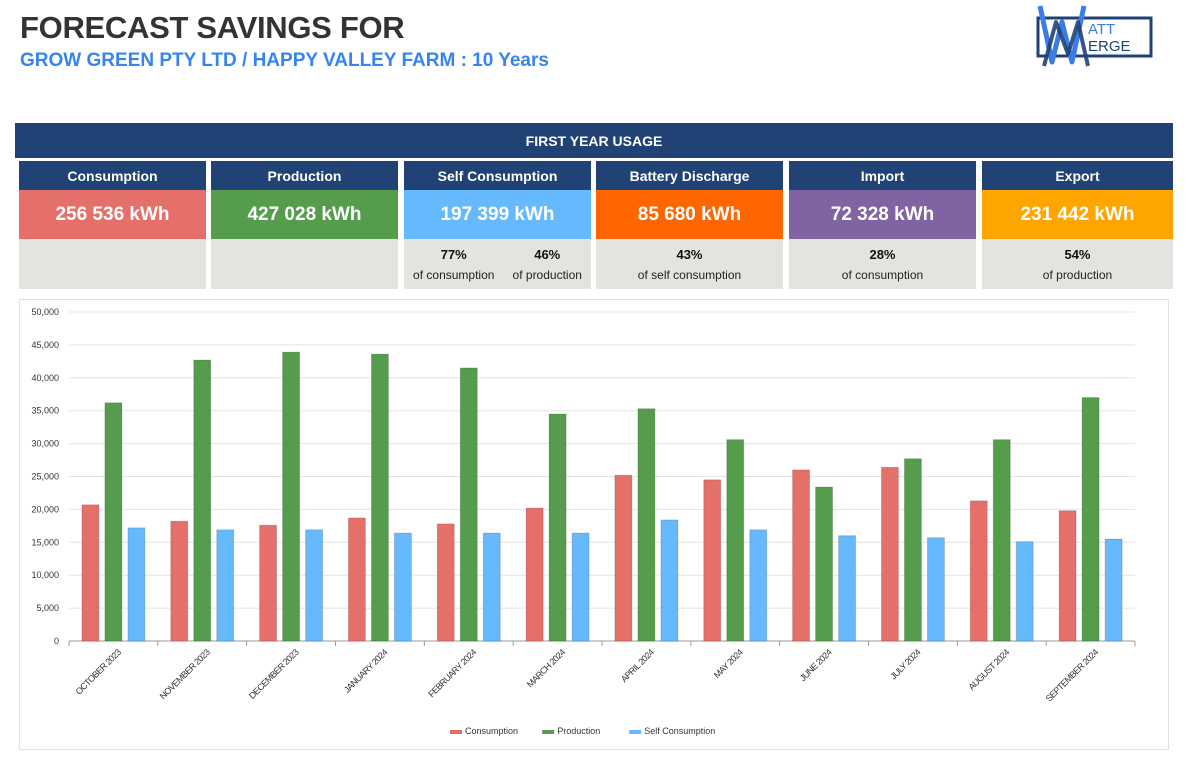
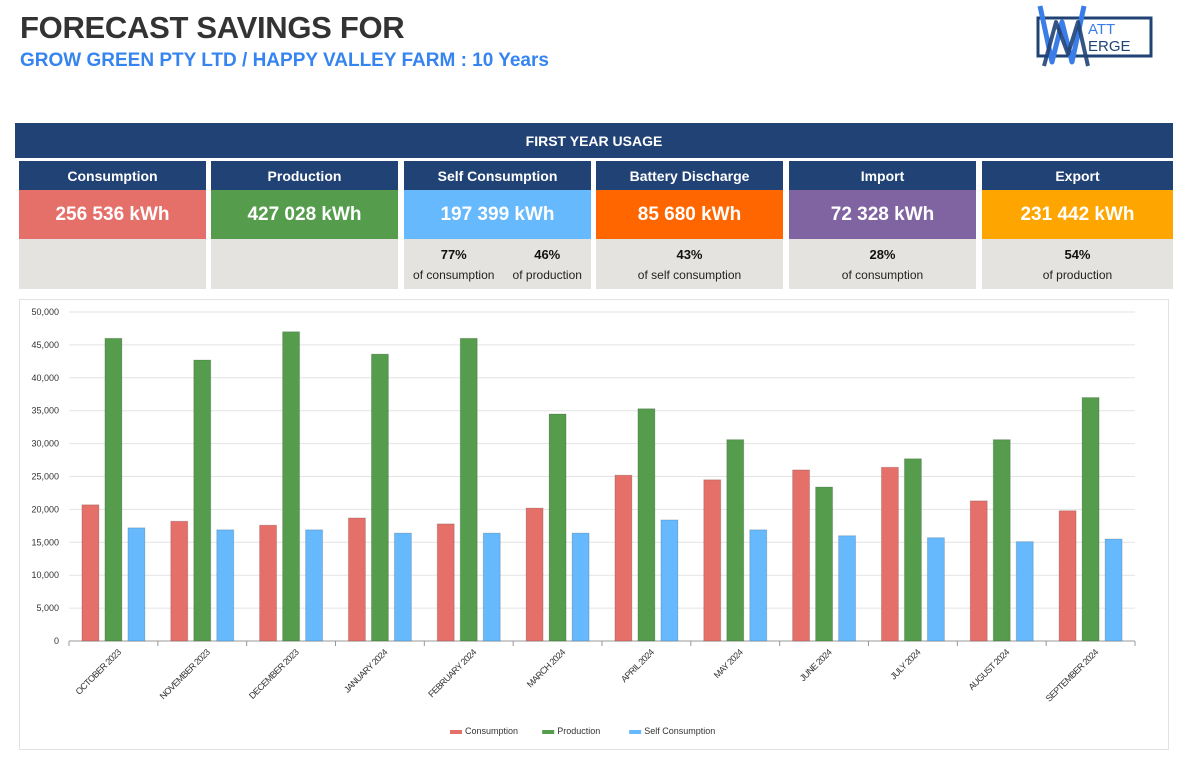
Production/OCTOBER 2023: 36000 -> 46000
Production/DECEMBER 2023: 44000 -> 47000
Production/FEBRUARY 2024: 42000 -> 46000
